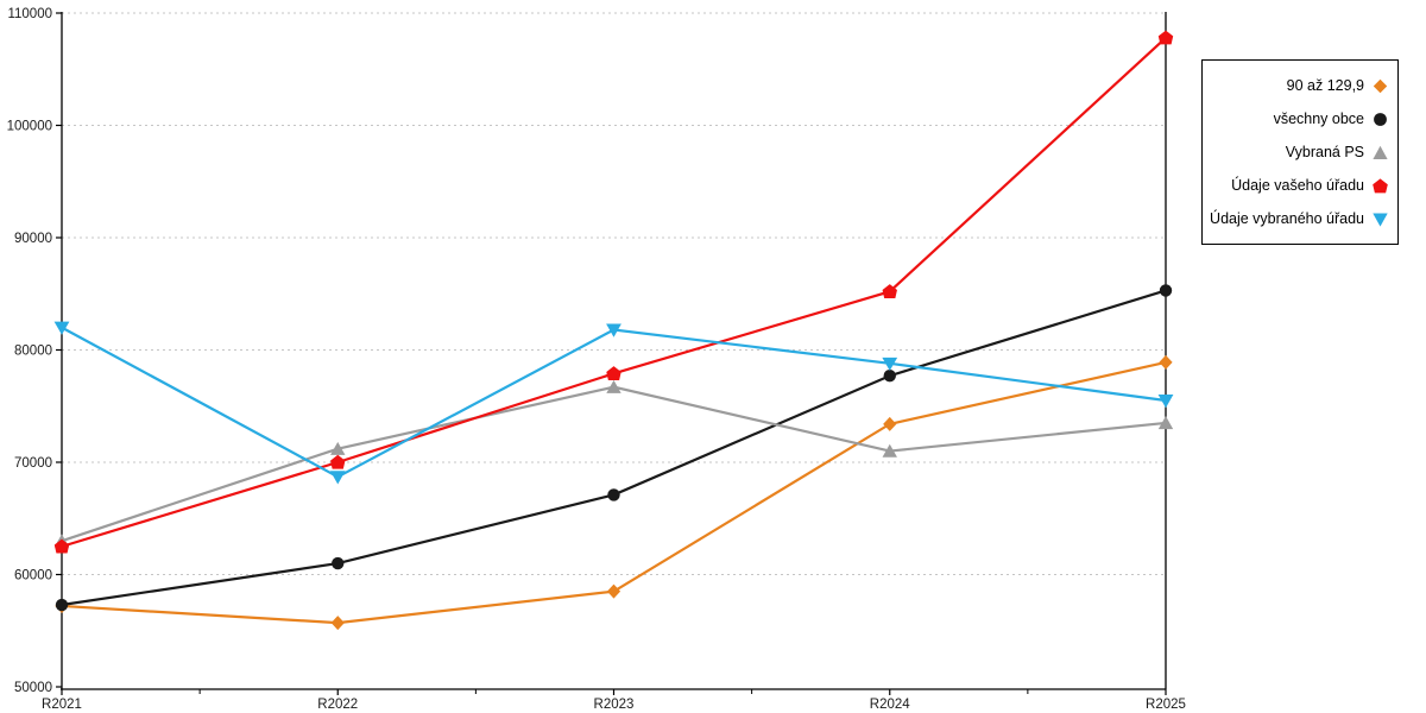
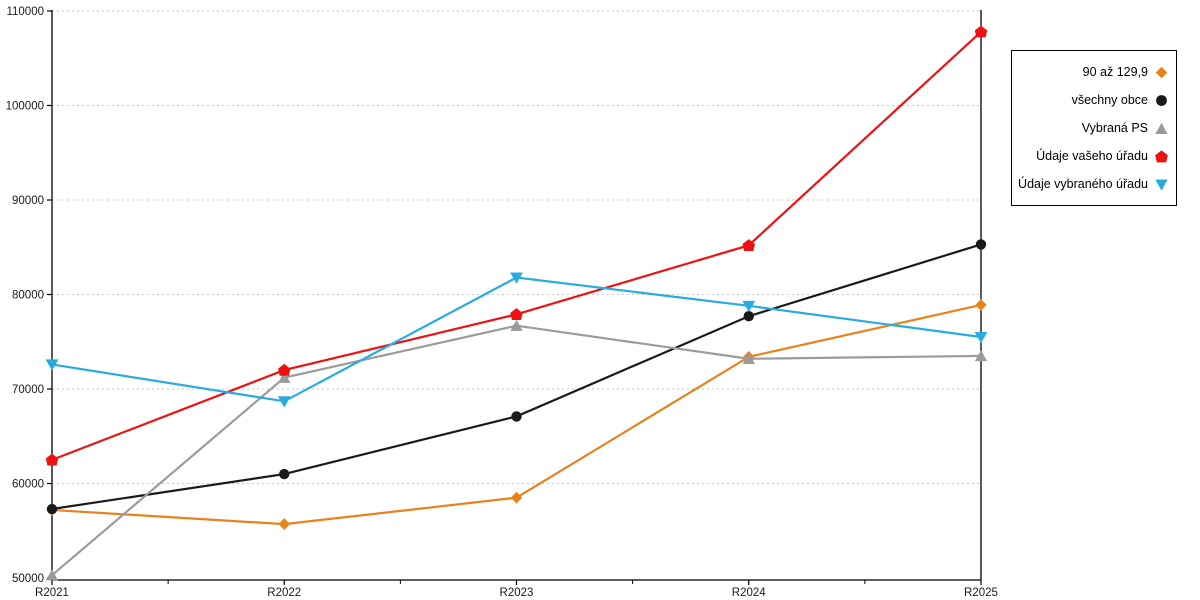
Vybraná PS/R2021: 63000 -> 50000
Údaje vybraného úřadu/R2021: 82000 -> 73000
Údaje vašeho úřadu/R2022: 70000 -> 72000
Vybraná PS/R2024: 71000 -> 73000
